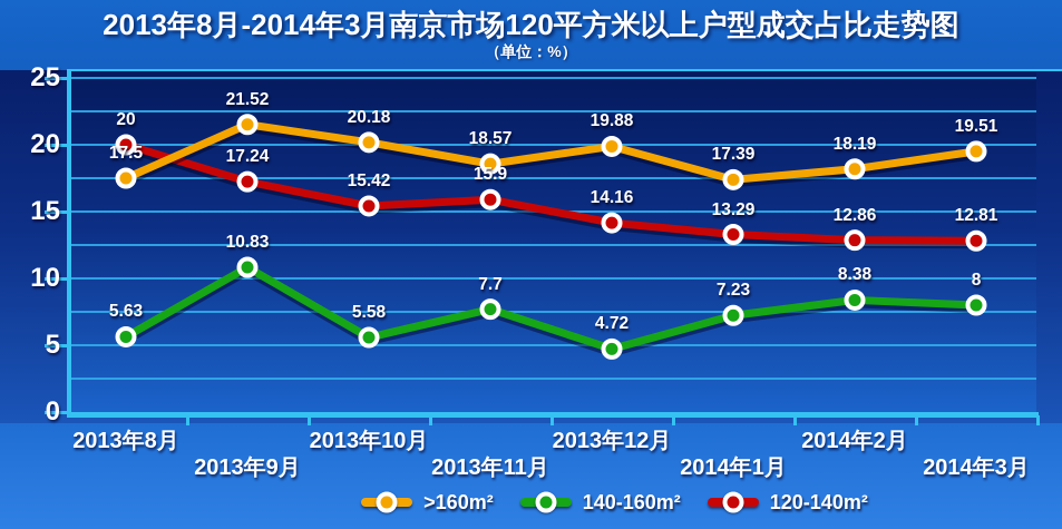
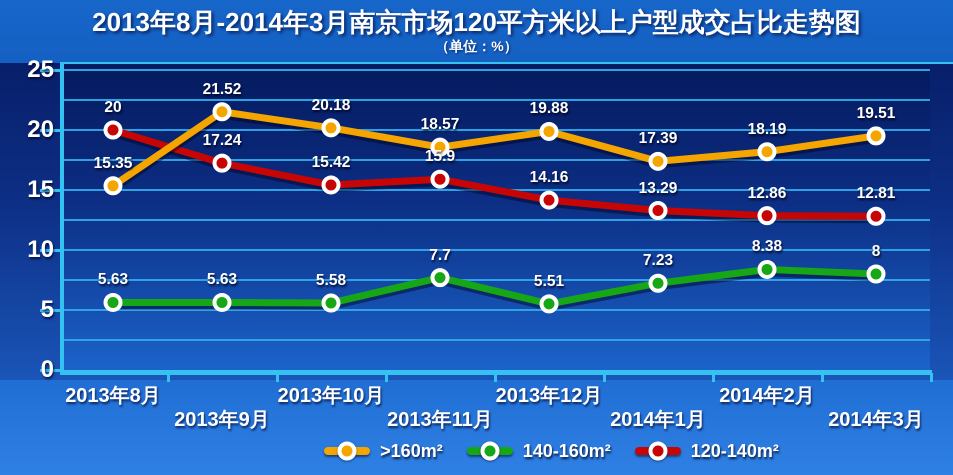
>160m²/2013年8月: 17.5 -> 15.35
140-160m²/2013年9月: 10.83 -> 5.63
140-160m²/2013年12月: 4.72 -> 5.51
